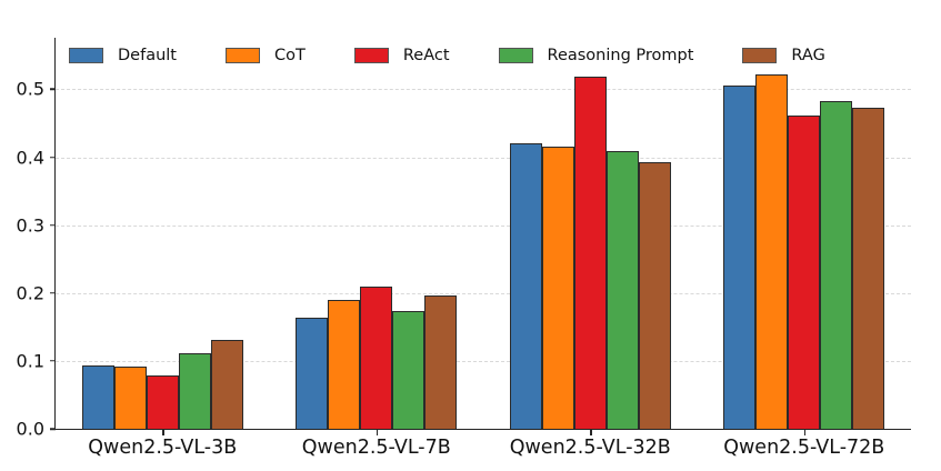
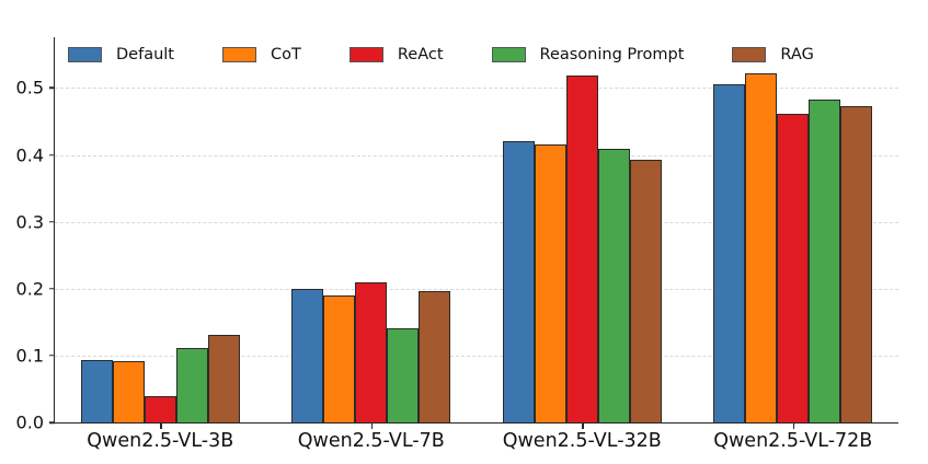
ReAct/Qwen2.5-VL-3B: 0.08 -> 0.04
Default/Qwen2.5-VL-7B: 0.16 -> 0.20
Reasoning Prompt/Qwen2.5-VL-7B: 0.17 -> 0.14
